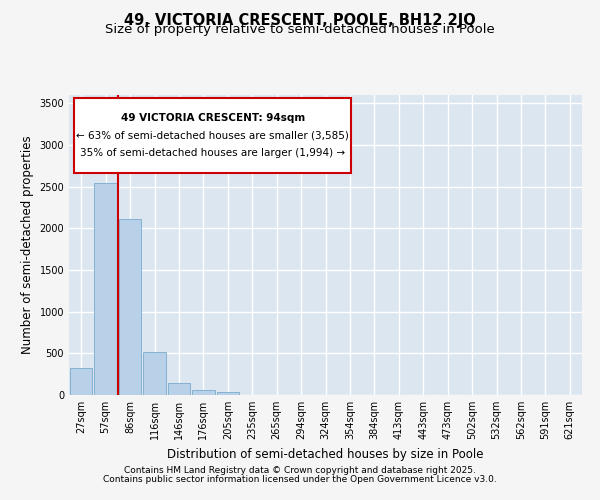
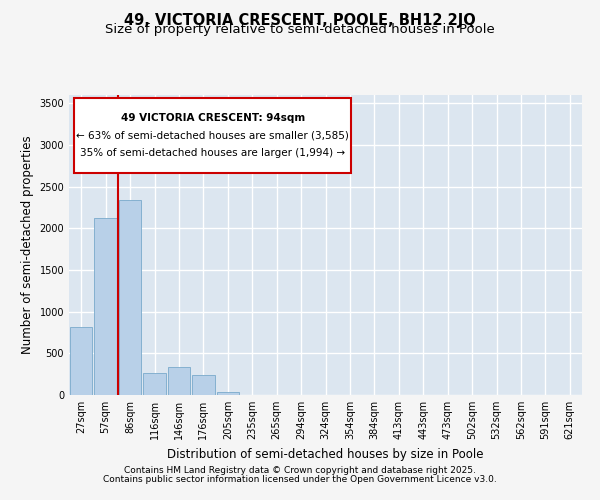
27sqm: 320 -> 820
57sqm: 2540 -> 2120
86sqm: 2110 -> 2340
116sqm: 520 -> 260
146sqm: 140 -> 340
176sqm: 60 -> 240
